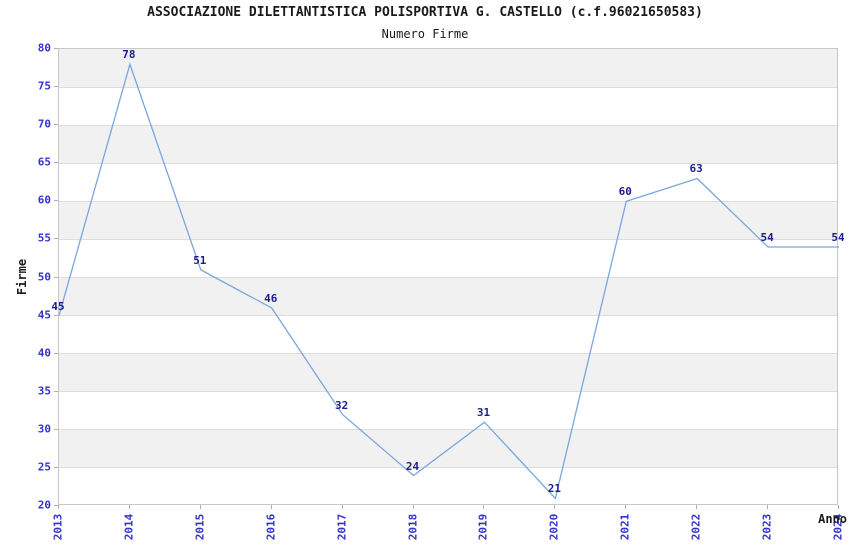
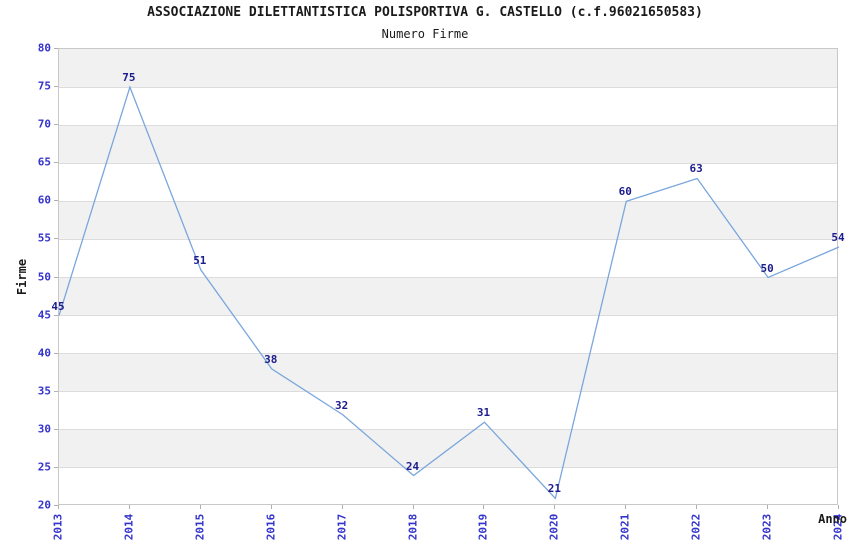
2014: 78 -> 75
2016: 46 -> 38
2023: 54 -> 50
